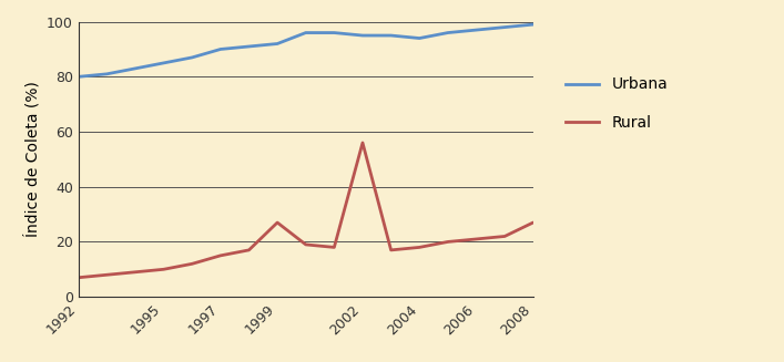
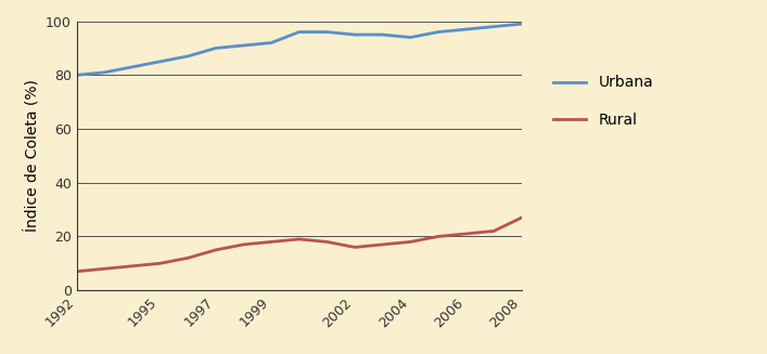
Rural/1999: 27 -> 18
Rural/2002: 56 -> 16
